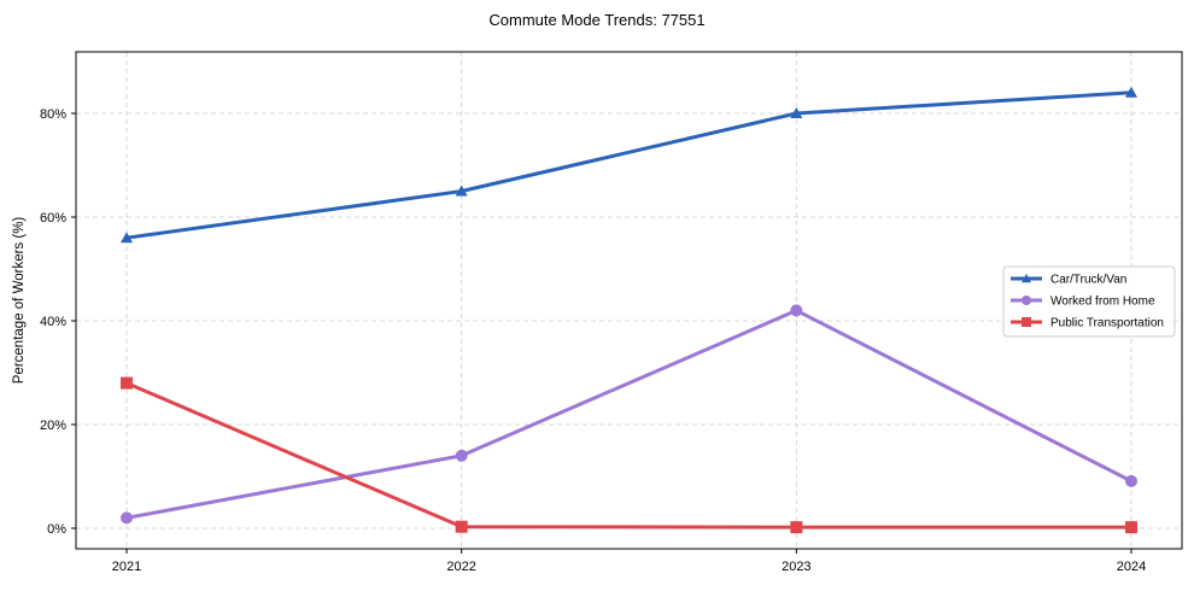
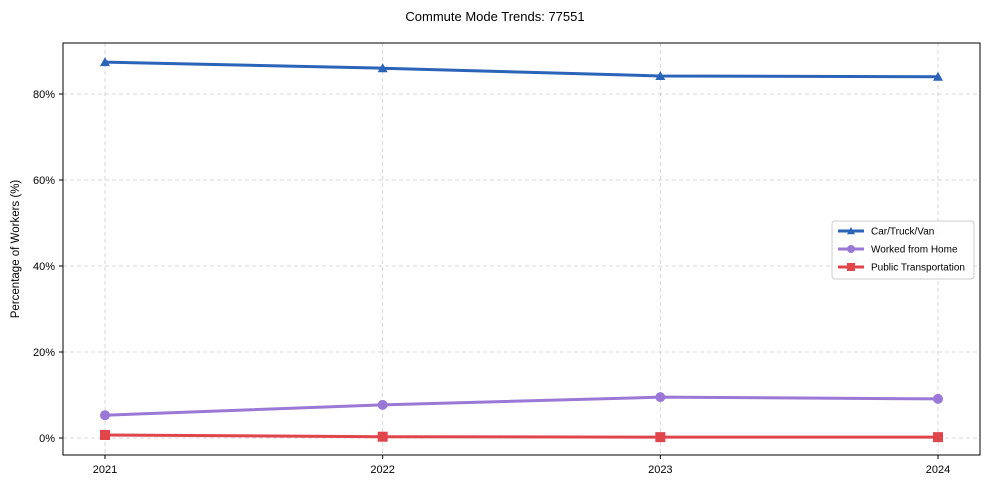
Car/Truck/Van/2021: 56% -> 87%
Worked from Home/2021: 2% -> 5%
Public Transportation/2021: 28% -> 1%
Car/Truck/Van/2022: 65% -> 86%
Worked from Home/2022: 14% -> 8%
Car/Truck/Van/2023: 80% -> 84%
Worked from Home/2023: 42% -> 10%
